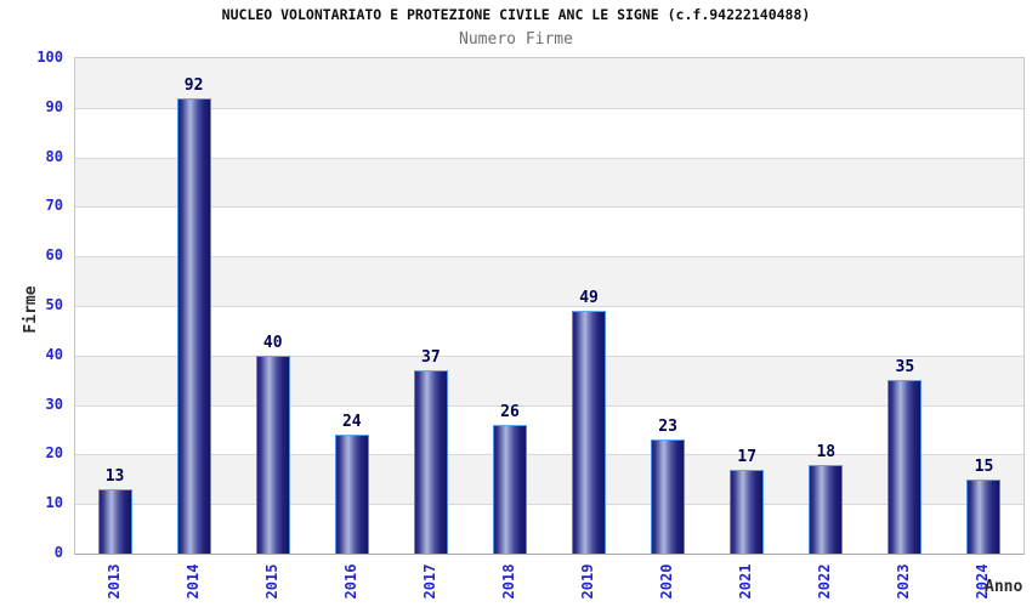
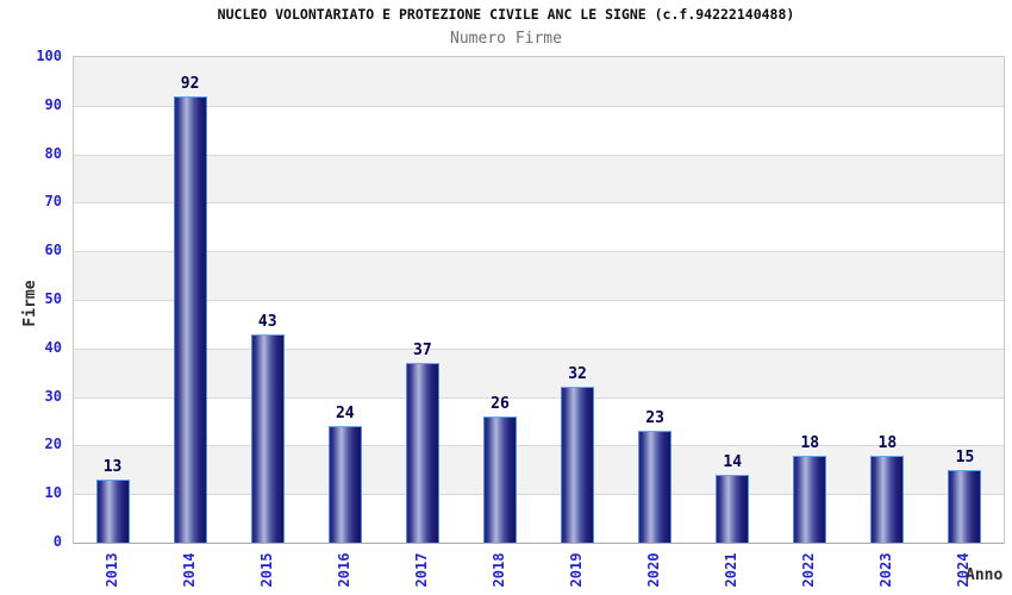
2015: 40 -> 43
2019: 49 -> 32
2021: 17 -> 14
2023: 35 -> 18
